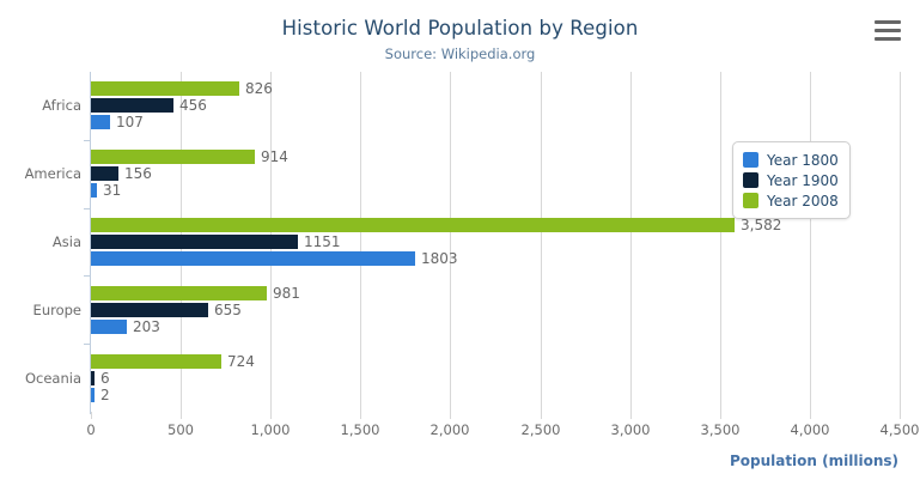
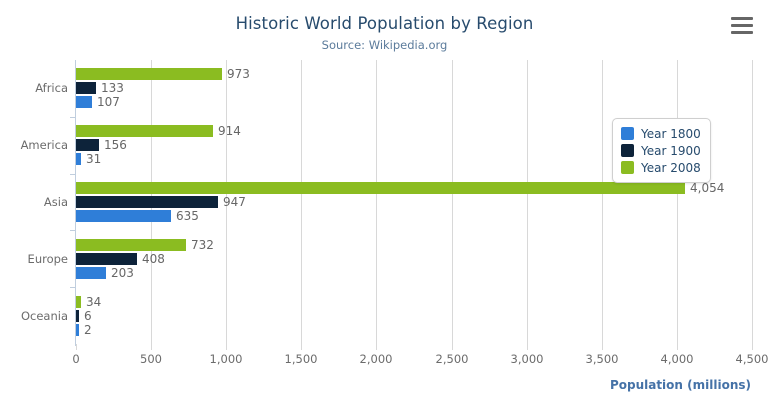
Year 1900/Africa: 456 -> 133
Year 2008/Africa: 826 -> 973
Year 1800/Asia: 1803 -> 635
Year 1900/Asia: 1151 -> 947
Year 2008/Asia: 3,582 -> 4,054
Year 1900/Europe: 655 -> 408
Year 2008/Europe: 981 -> 732
Year 2008/Oceania: 724 -> 34
